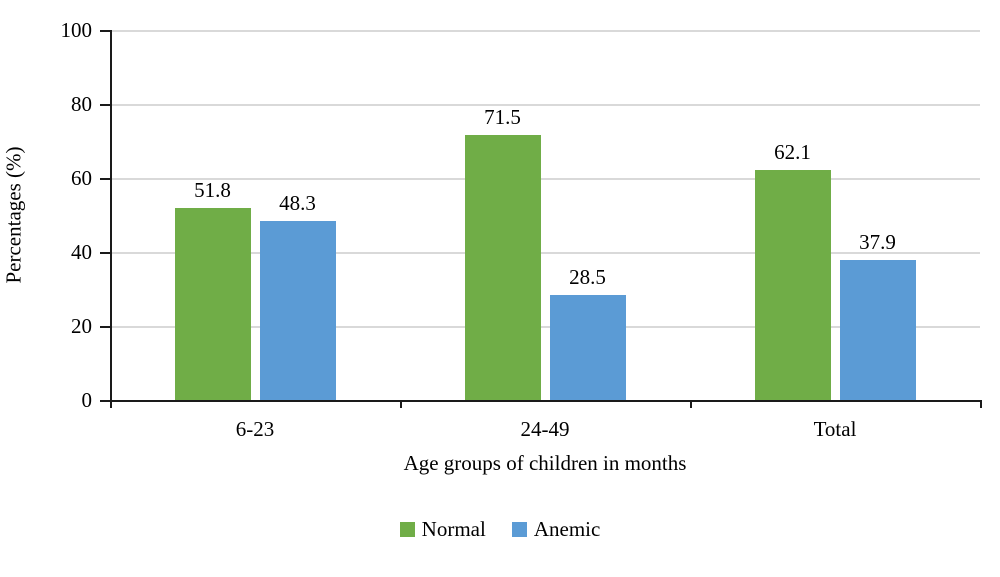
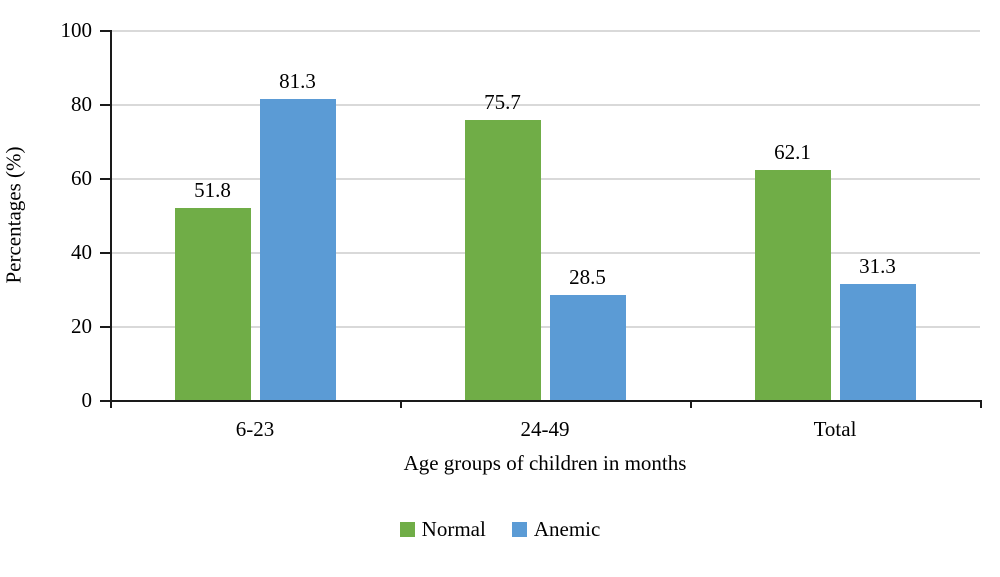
Anemic/6-23: 48.3 -> 81.3
Normal/24-49: 71.5 -> 75.7
Anemic/Total: 37.9 -> 31.3
